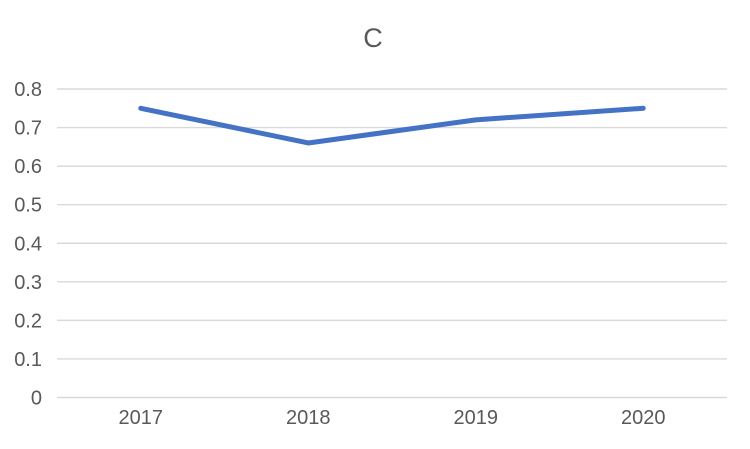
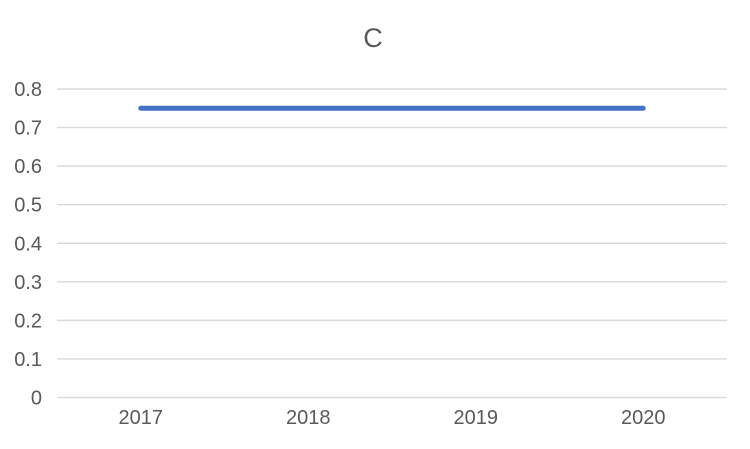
2018: 0.66 -> 0.75
2019: 0.72 -> 0.75
